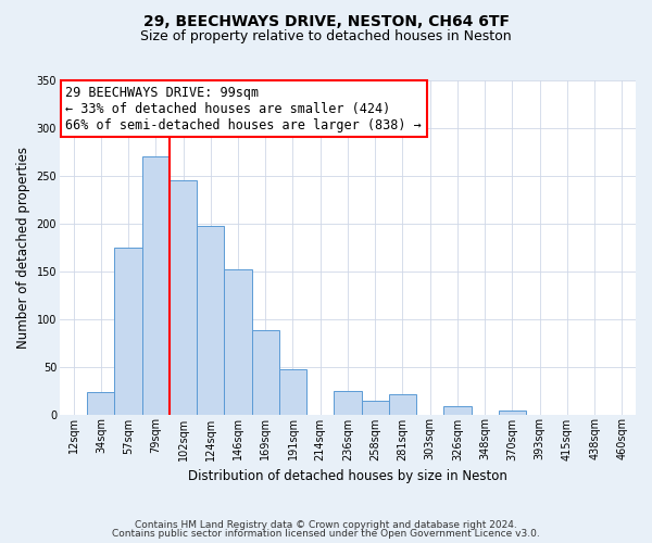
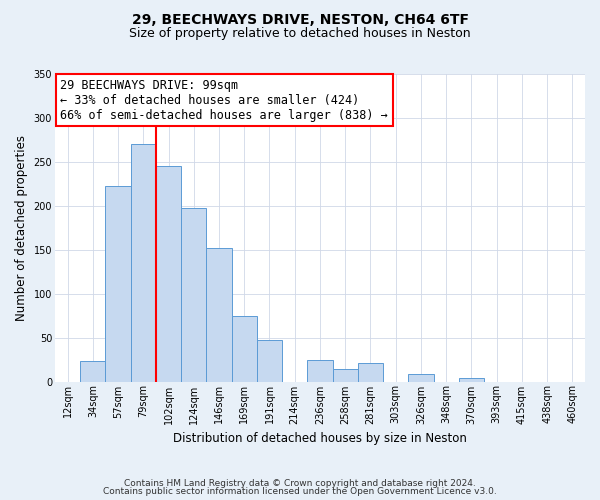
57sqm: 175 -> 222
169sqm: 88 -> 74
